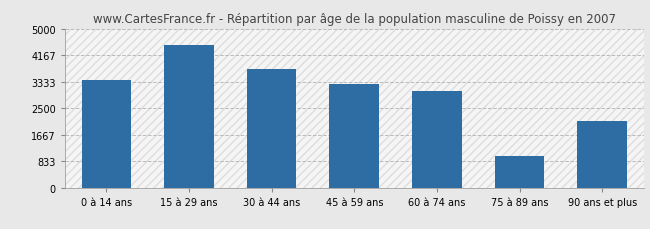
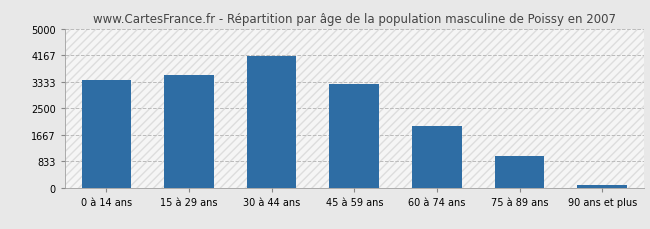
15 à 29 ans: 4500 -> 3560
30 à 44 ans: 3750 -> 4160
60 à 74 ans: 3050 -> 1940
90 ans et plus: 2100 -> 100
